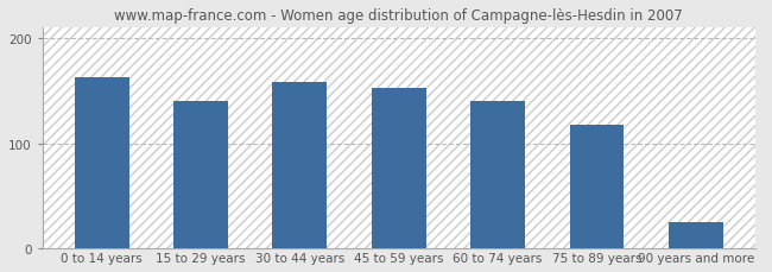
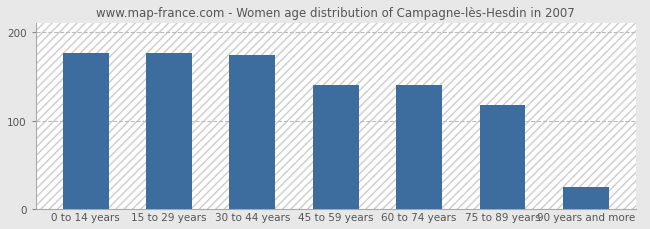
0 to 14 years: 163 -> 176
15 to 29 years: 140 -> 176
30 to 44 years: 158 -> 174
45 to 59 years: 152 -> 140
